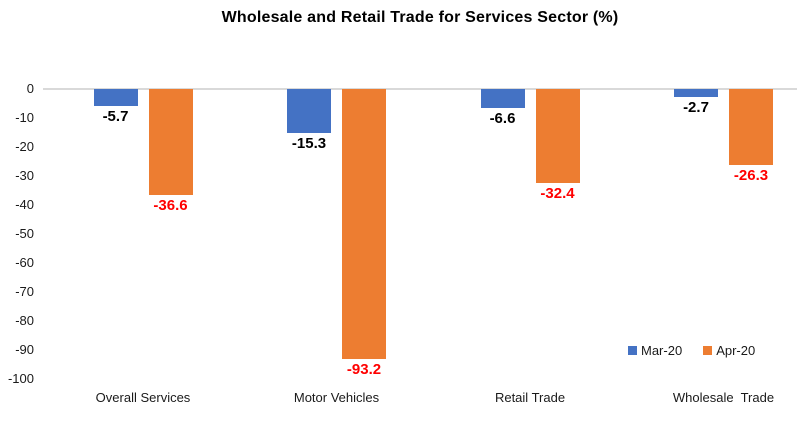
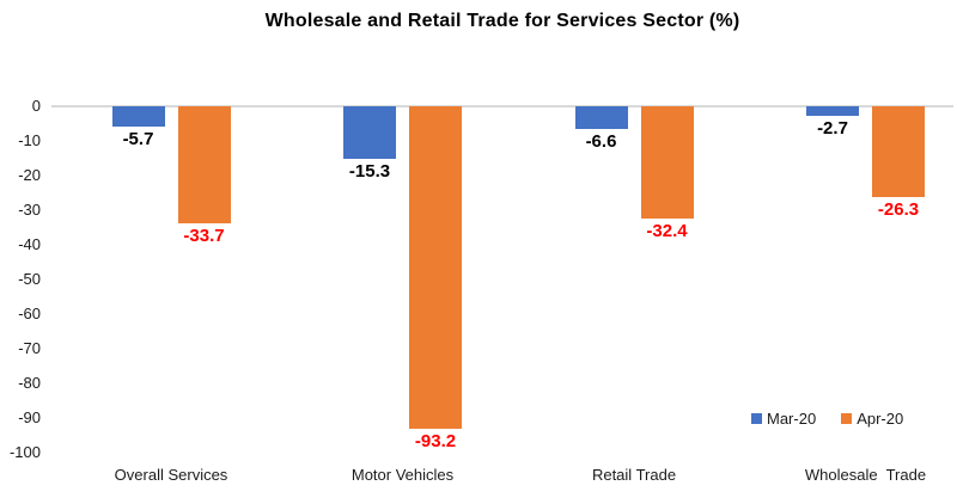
Apr-20/Overall Services: -36.6 -> -33.7
